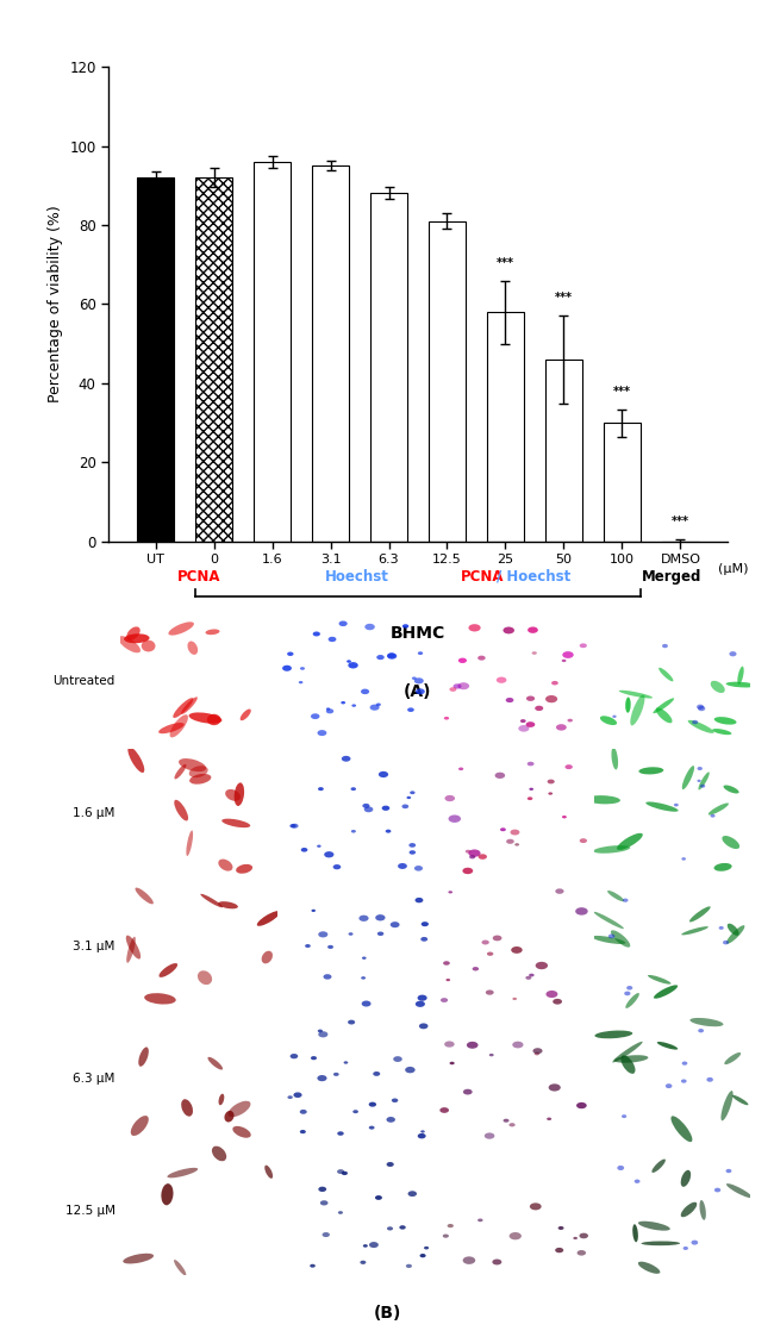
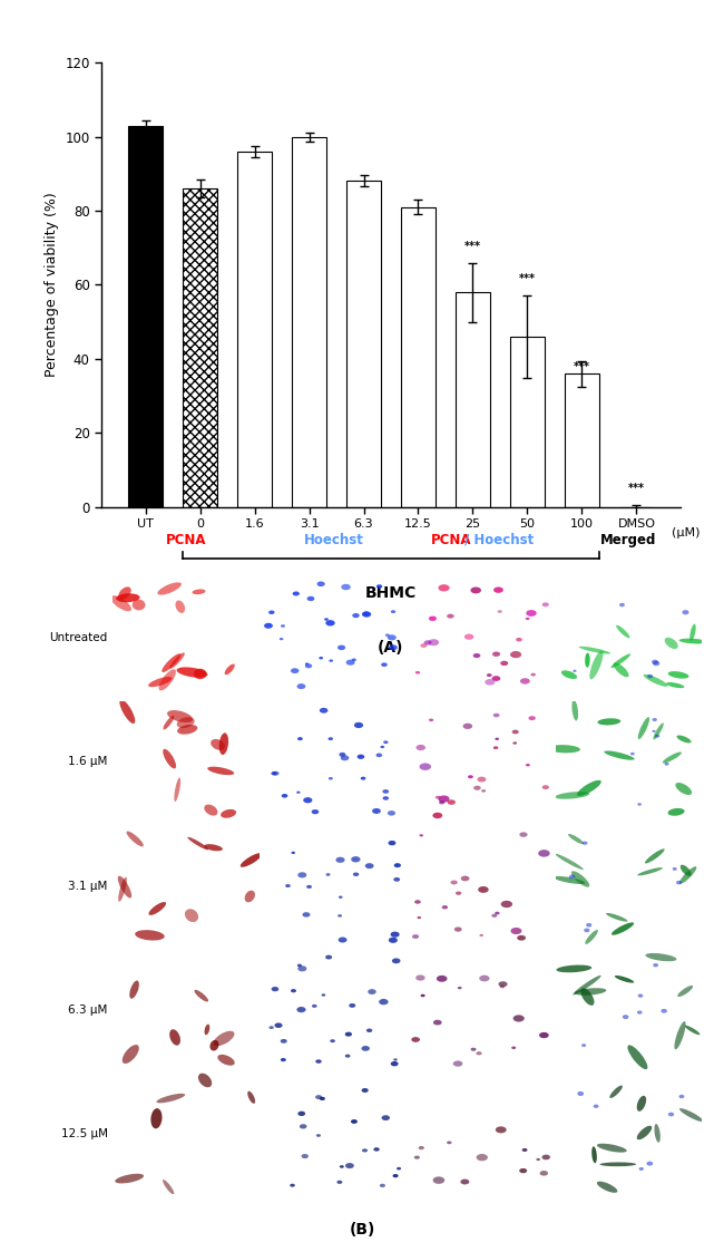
UT: 92 -> 103
0: 92 -> 86
3.1: 95 -> 100
100: 30 -> 36
